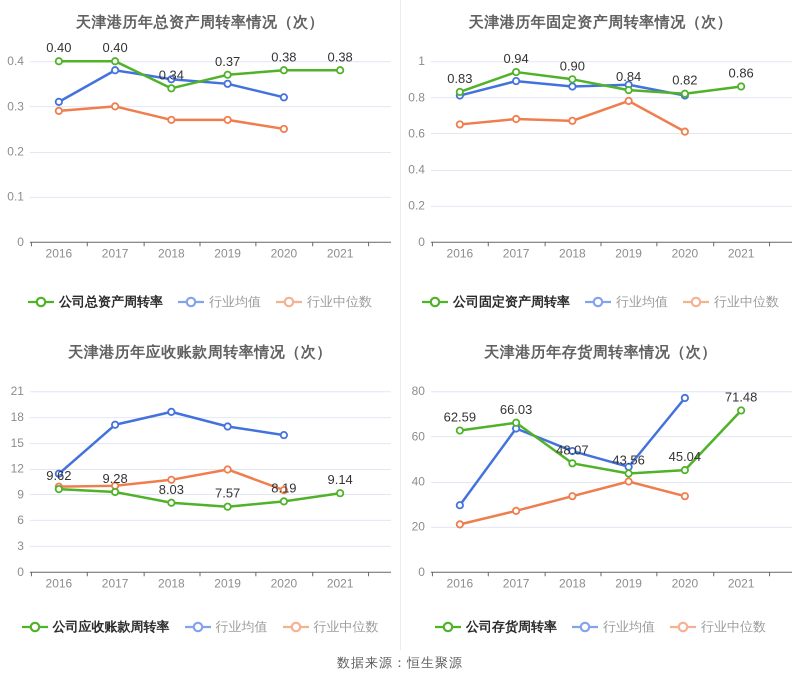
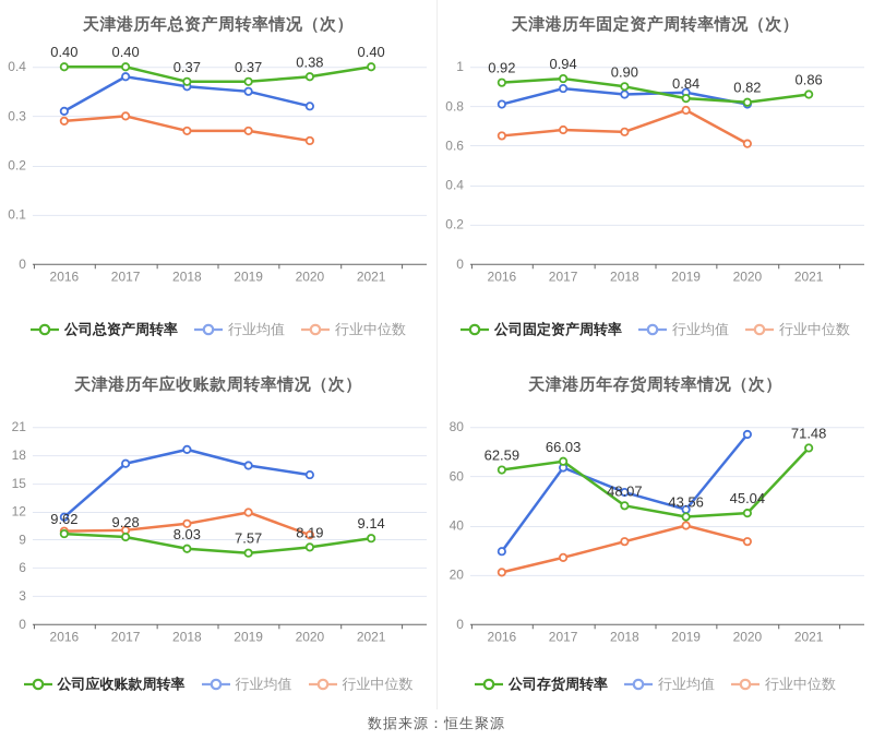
天津港历年总资产周转率情况（次）/公司总资产周转率/2018: 0.34 -> 0.37
天津港历年总资产周转率情况（次）/公司总资产周转率/2021: 0.38 -> 0.40
天津港历年固定资产周转率情况（次）/公司固定资产周转率/2016: 0.83 -> 0.92
